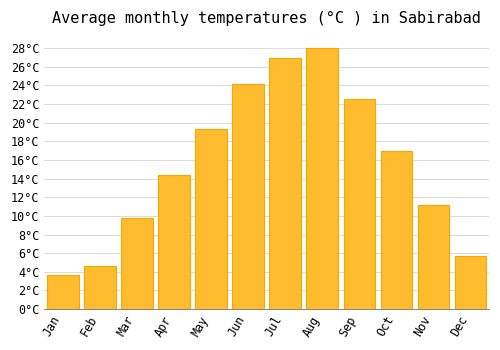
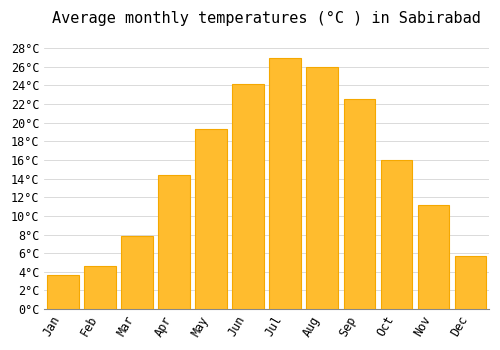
Mar: 9.8°C -> 7.8°C
Aug: 28.0°C -> 26.0°C
Oct: 17.0°C -> 16.0°C
